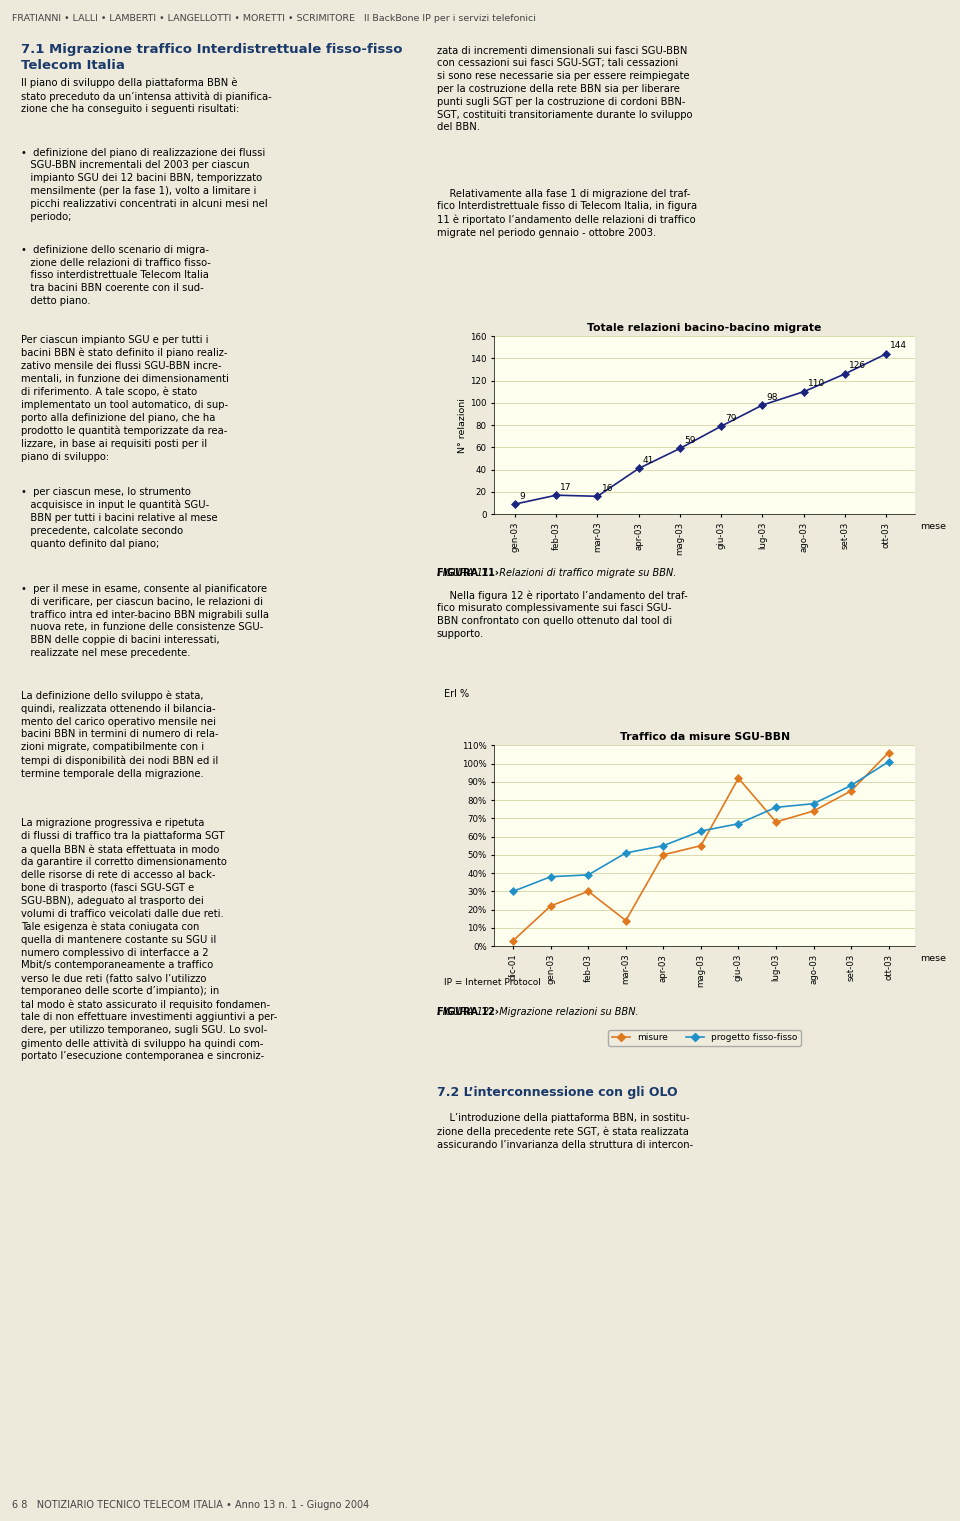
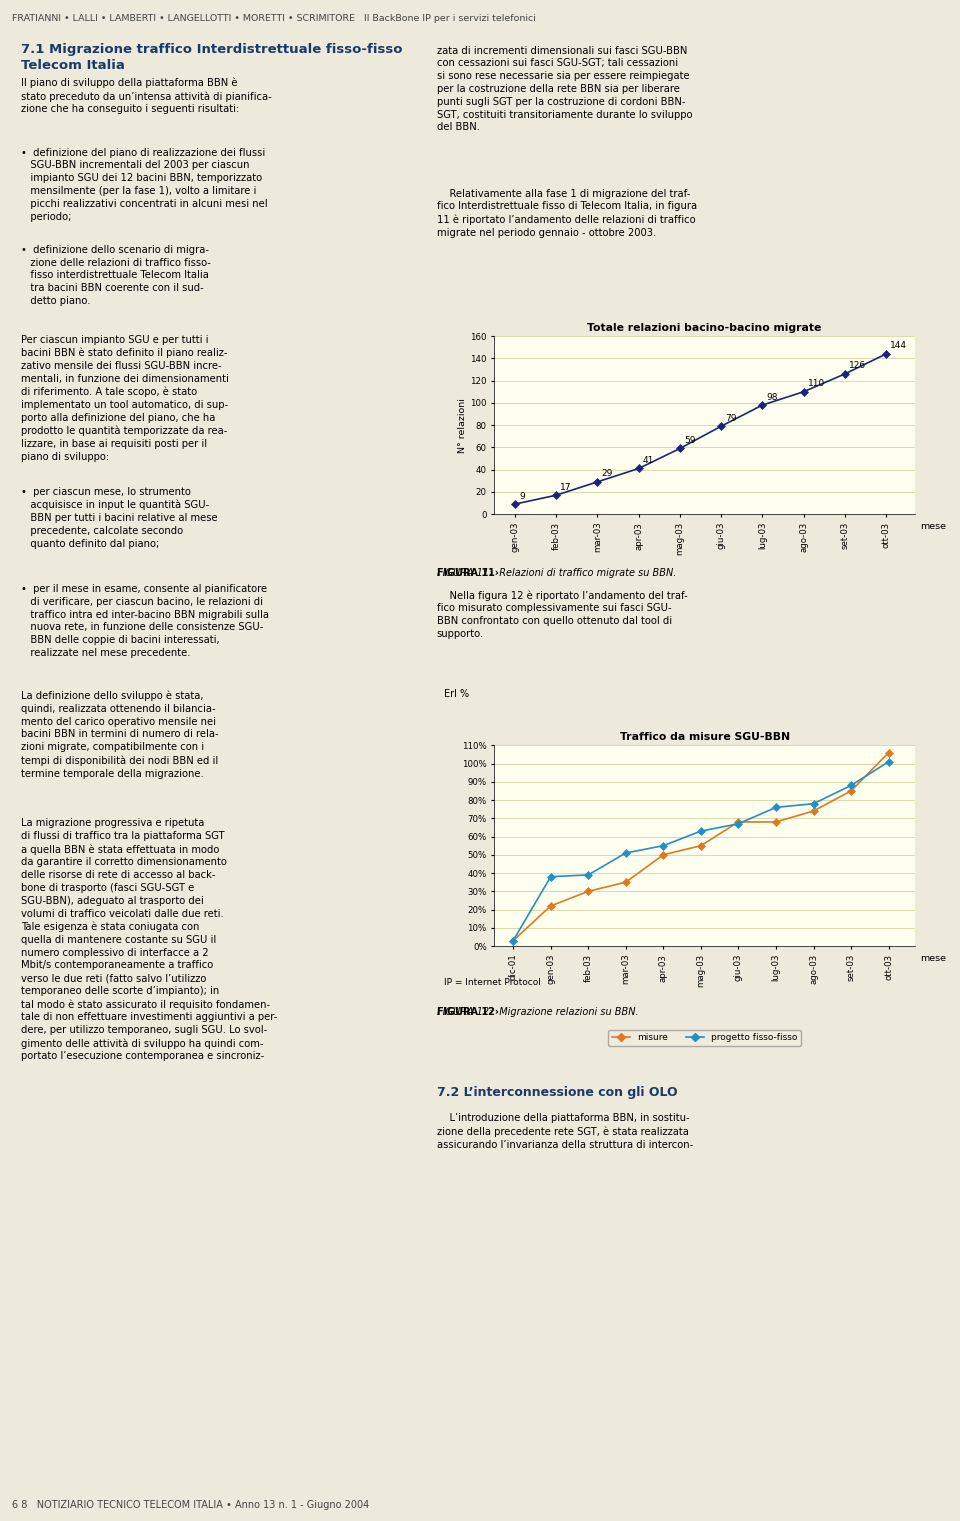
Totale relazioni bacino-bacino migrate/mar-03: 16 -> 29
Traffico da misure SGU-BBN/progetto fisso-fisso/dic-01: 30% -> 3%
Traffico da misure SGU-BBN/misure/mar-03: 14% -> 35%
Traffico da misure SGU-BBN/misure/giu-03: 92% -> 68%
